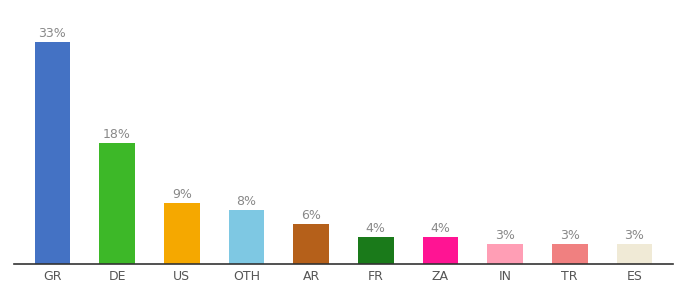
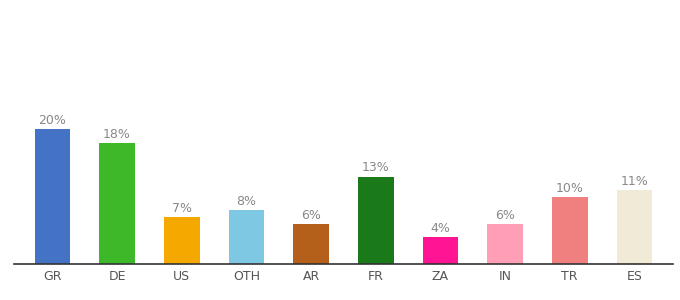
GR: 33% -> 20%
US: 9% -> 7%
FR: 4% -> 13%
IN: 3% -> 6%
TR: 3% -> 10%
ES: 3% -> 11%
